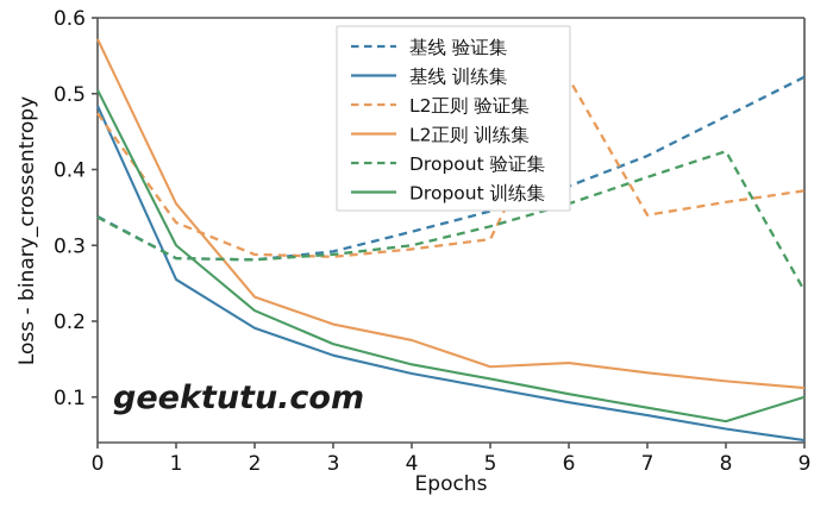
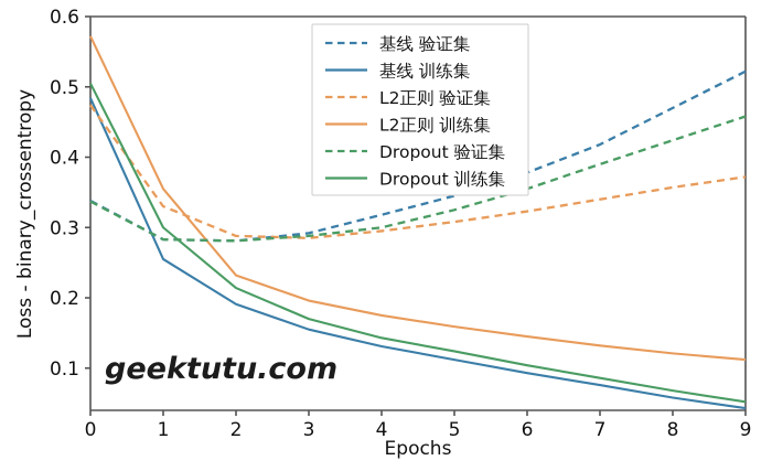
L2正则 训练集/5: 0.14 -> 0.16
L2正则 验证集/6: 0.52 -> 0.32
Dropout 验证集/9: 0.24 -> 0.46
Dropout 训练集/9: 0.10 -> 0.05
